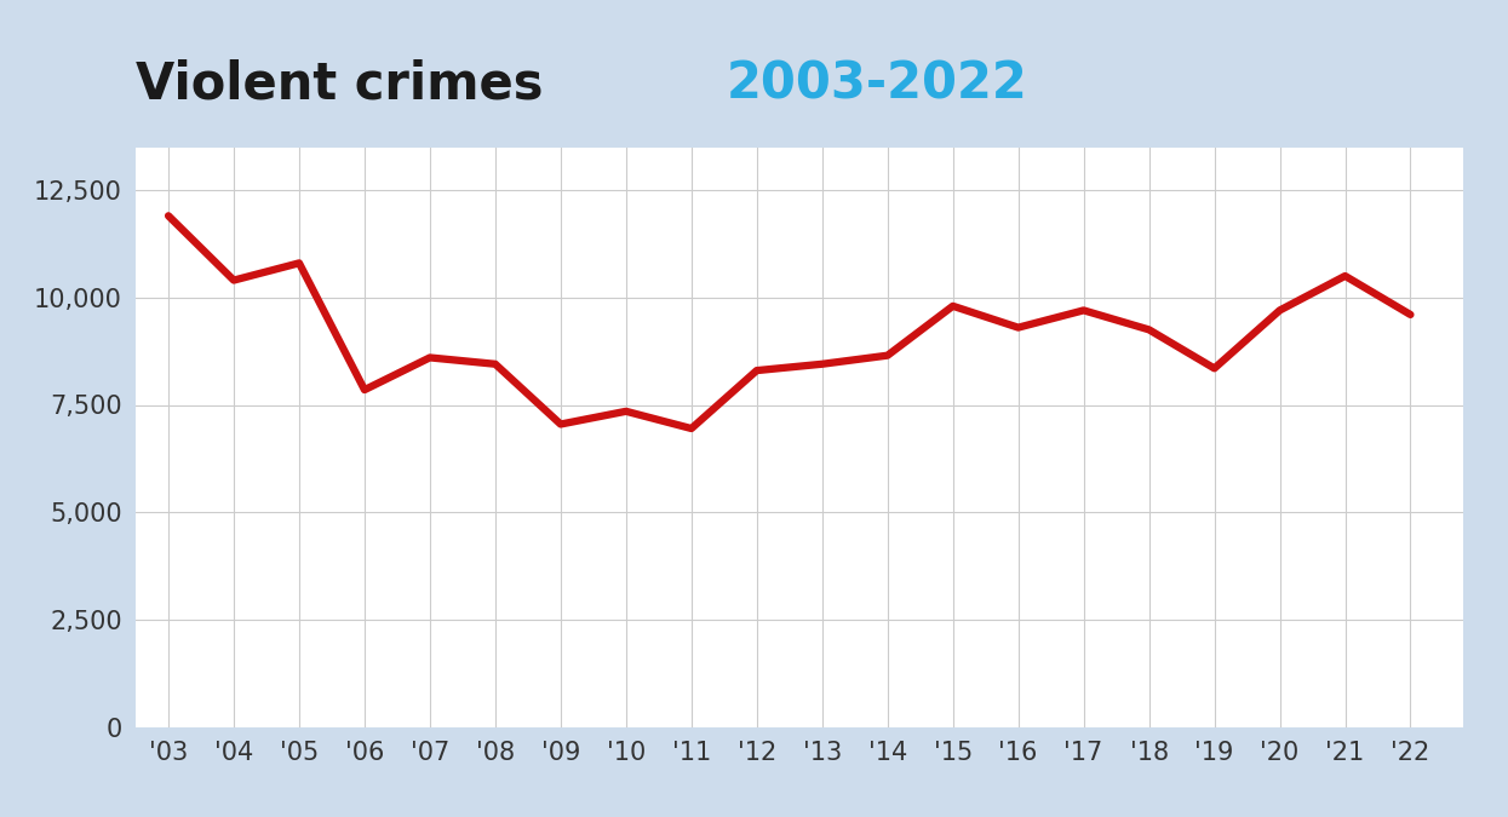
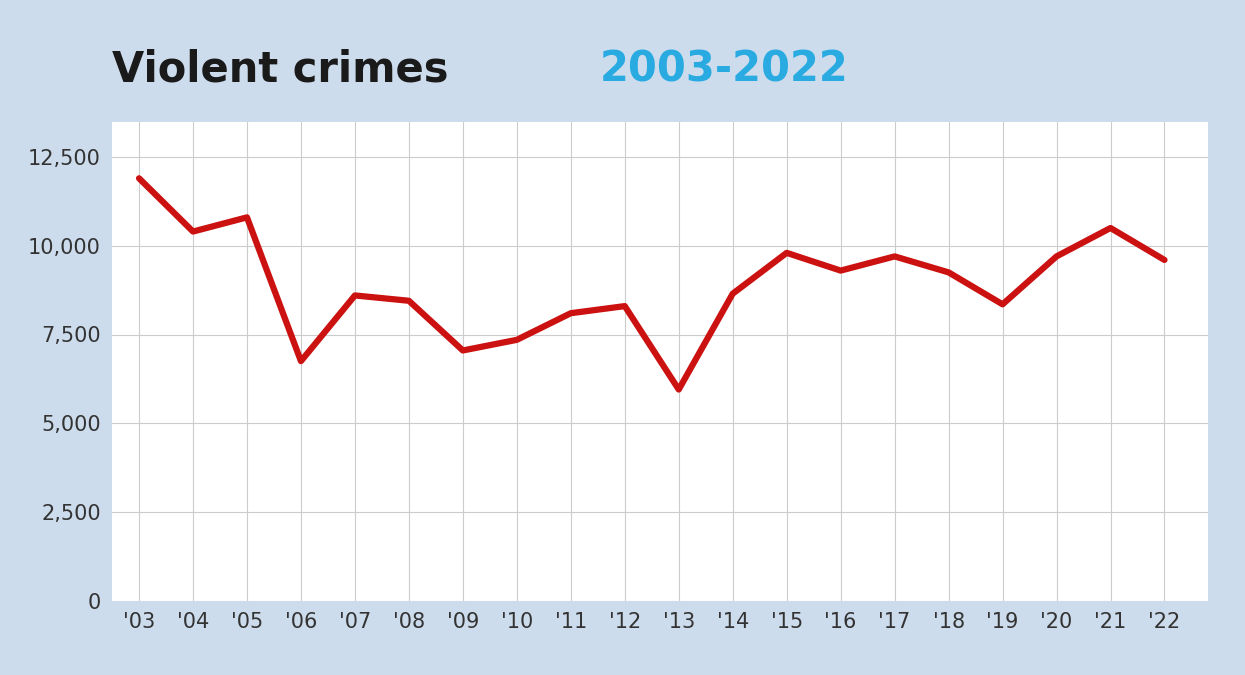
'06: 7,850 -> 6,750
'11: 6,950 -> 8,100
'13: 8,450 -> 5,950
